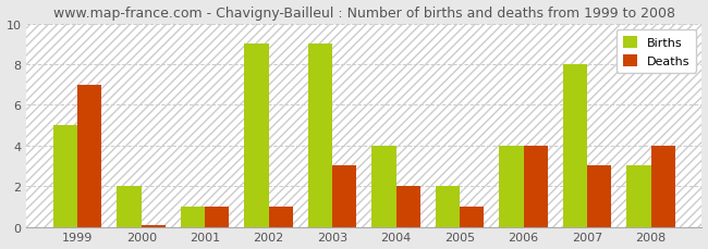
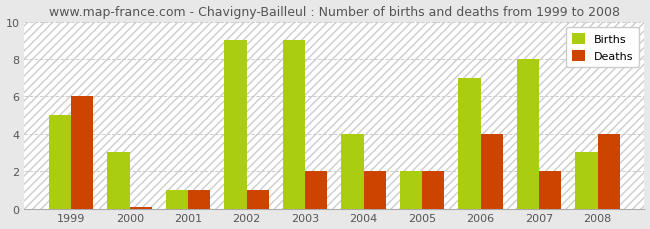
Deaths/1999: 7.0 -> 6.0
Births/2000: 2 -> 3
Deaths/2003: 3.0 -> 2.0
Deaths/2005: 1.0 -> 2.0
Births/2006: 4 -> 7
Deaths/2007: 3.0 -> 2.0
